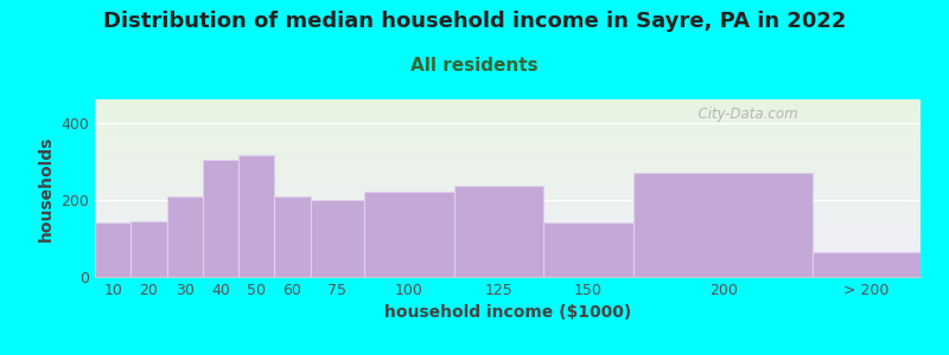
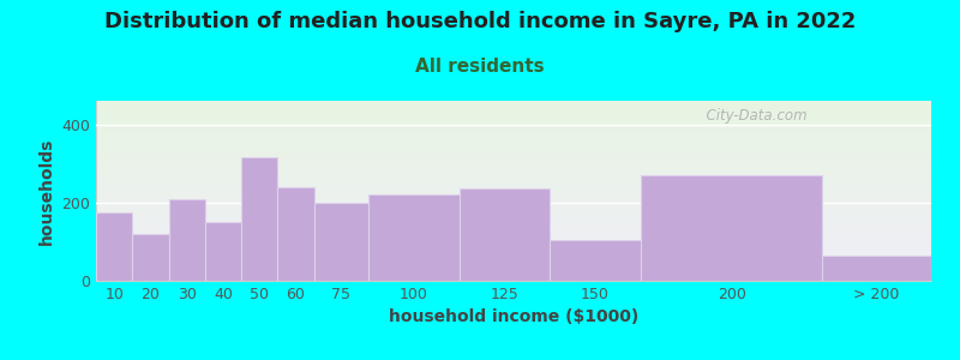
10: 140 -> 175
20: 145 -> 120
40: 305 -> 150
60: 210 -> 240
150: 140 -> 105
